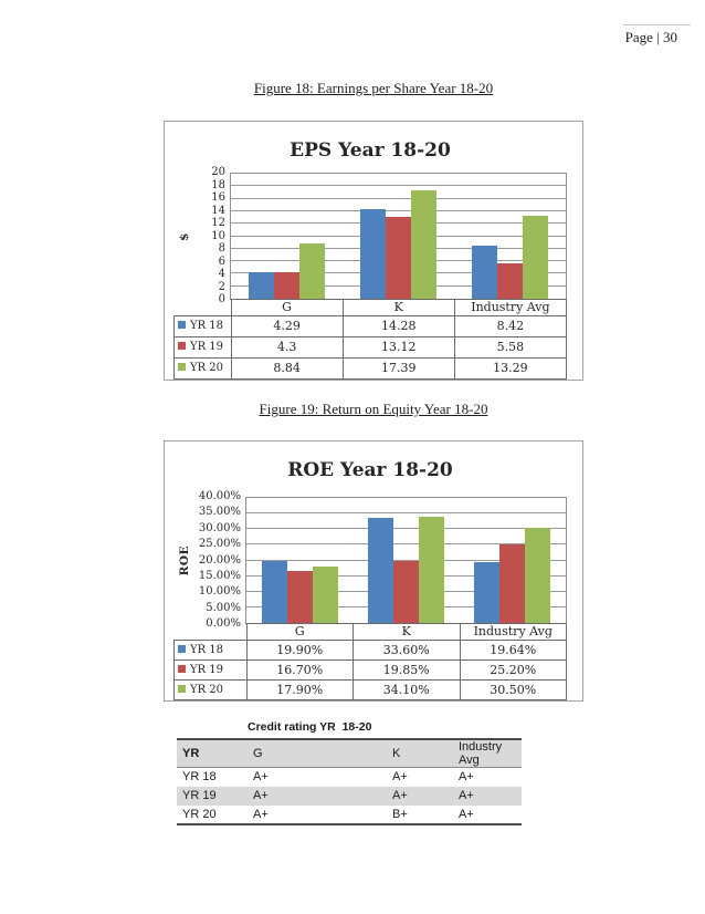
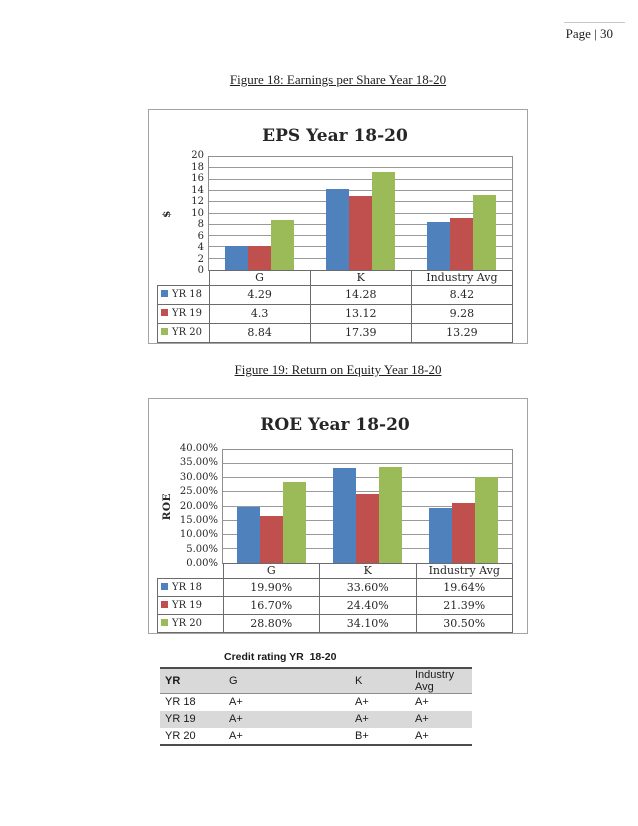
EPS Year 18-20/YR 19/Industry Avg: 5.58 -> 9.28
ROE Year 18-20/YR 20/G: 17.90% -> 28.80%
ROE Year 18-20/YR 19/K: 19.85% -> 24.40%
ROE Year 18-20/YR 19/Industry Avg: 25.20% -> 21.39%
